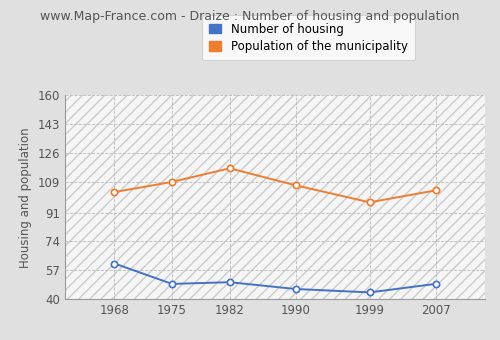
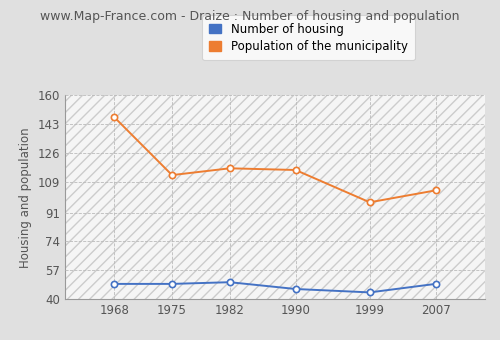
Number of housing/1968: 61 -> 49
Population of the municipality/1968: 103 -> 147
Population of the municipality/1975: 109 -> 113
Population of the municipality/1990: 107 -> 116
